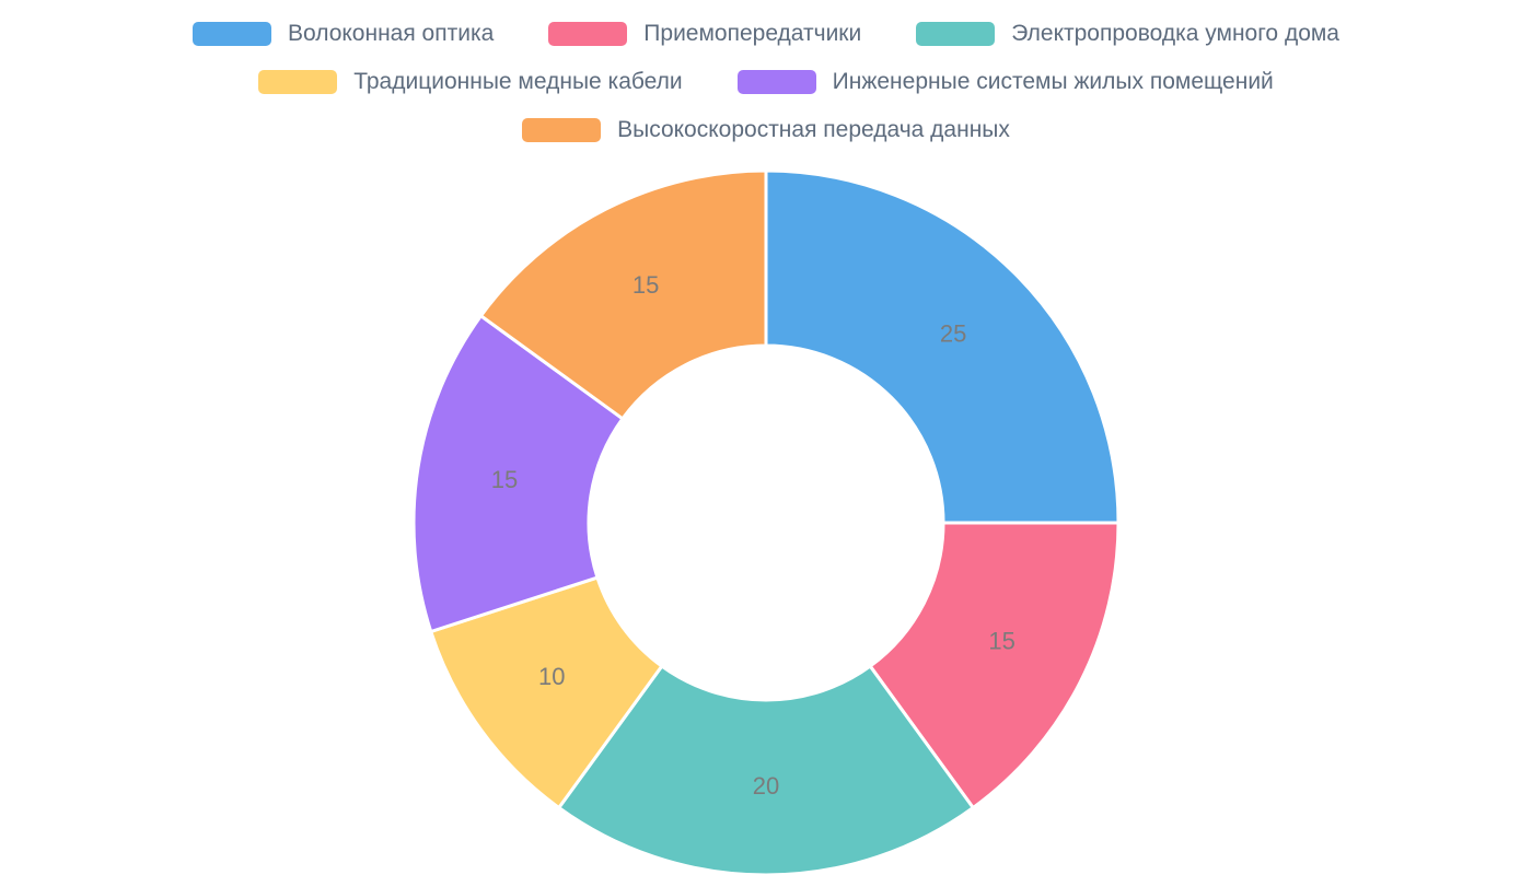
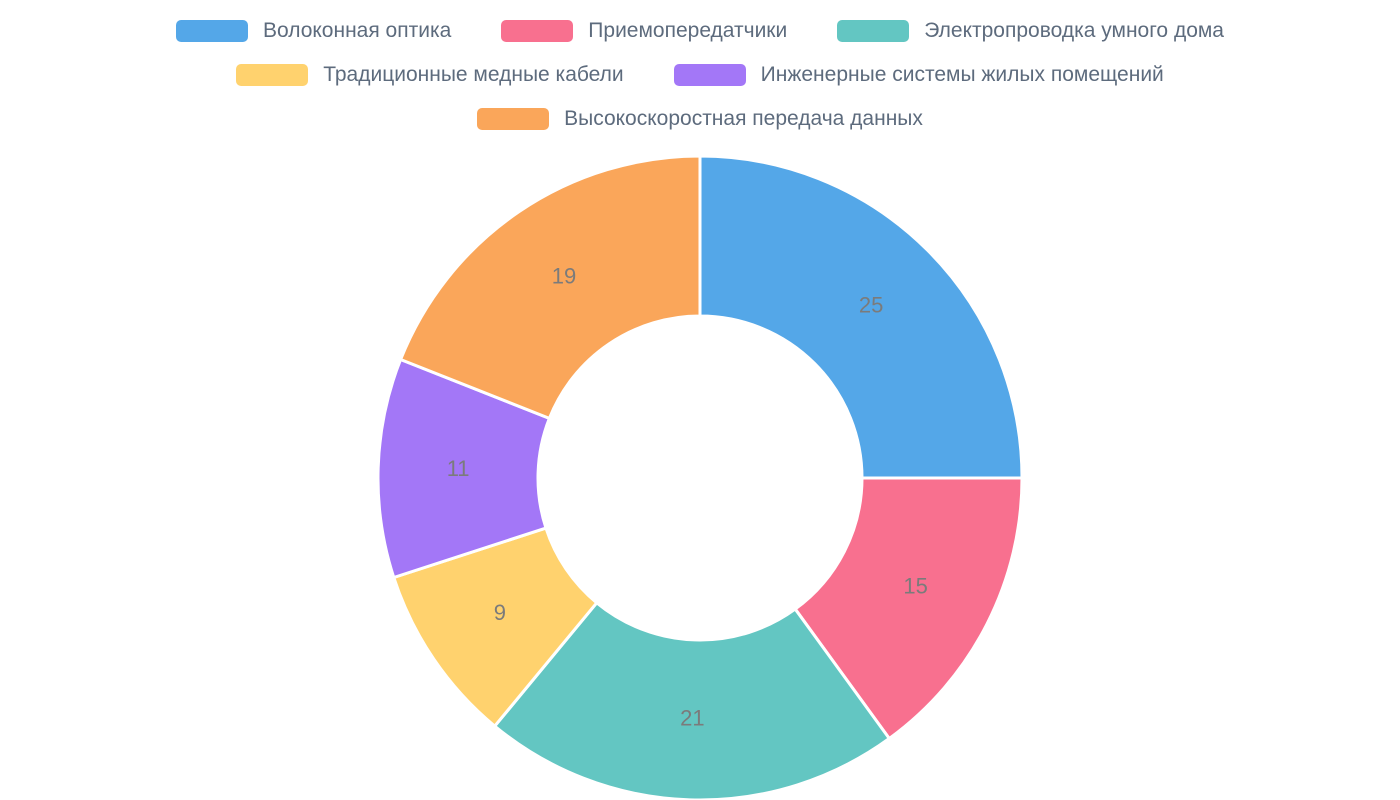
Электропроводка умного дома: 20 -> 21
Традиционные медные кабели: 10 -> 9
Инженерные системы жилых помещений: 15 -> 11
Высокоскоростная передача данных: 15 -> 19
